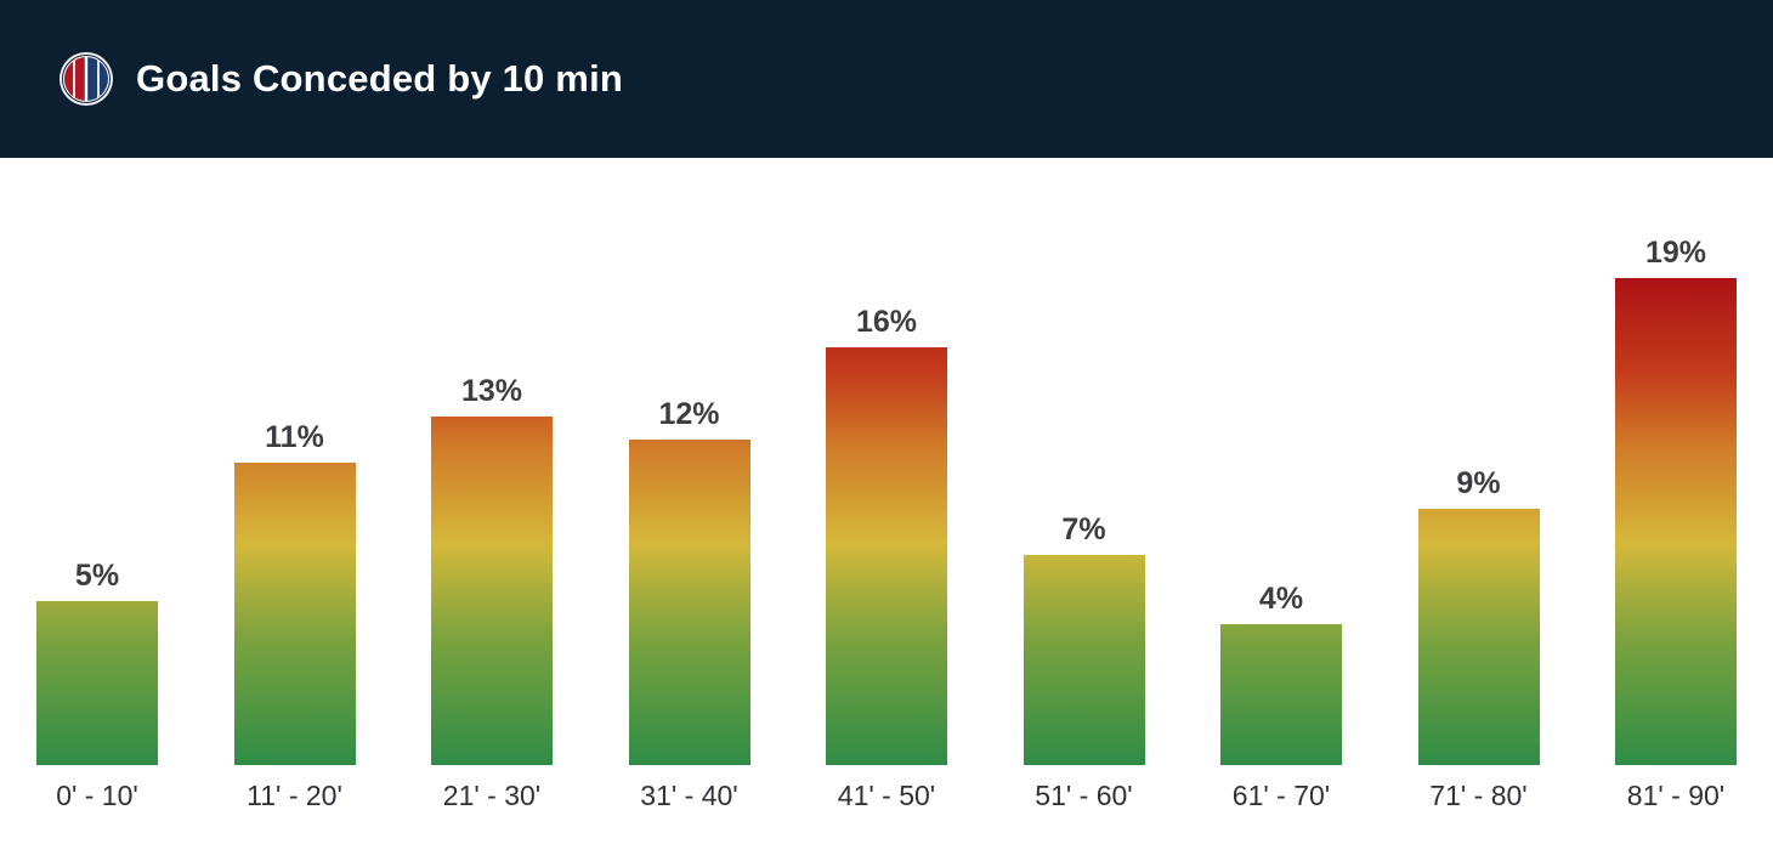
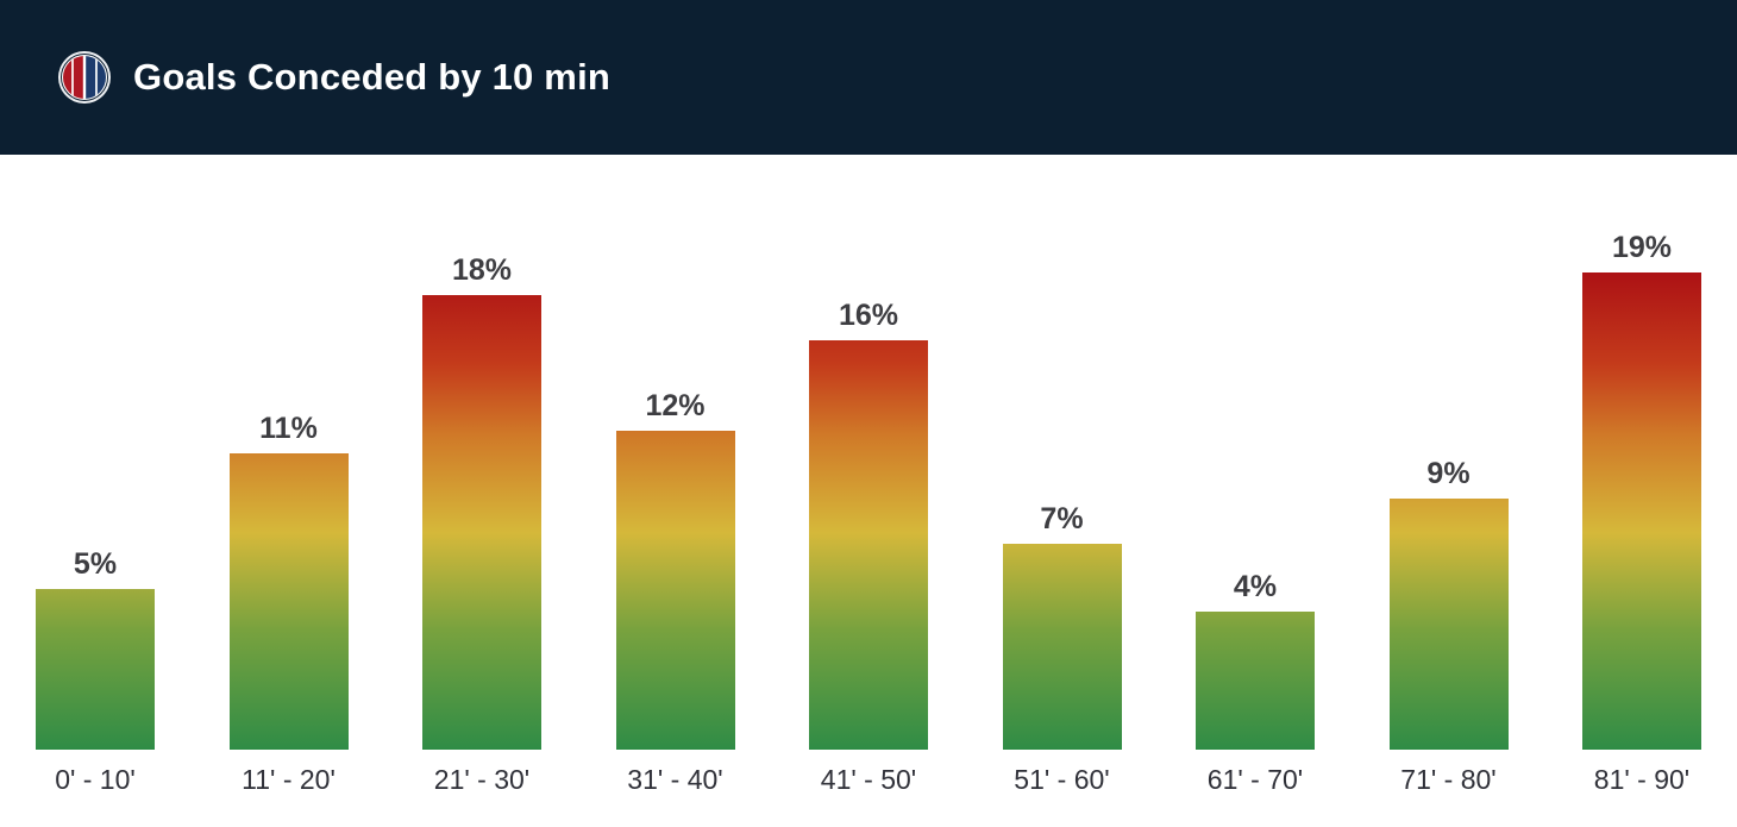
21' - 30': 13% -> 18%
